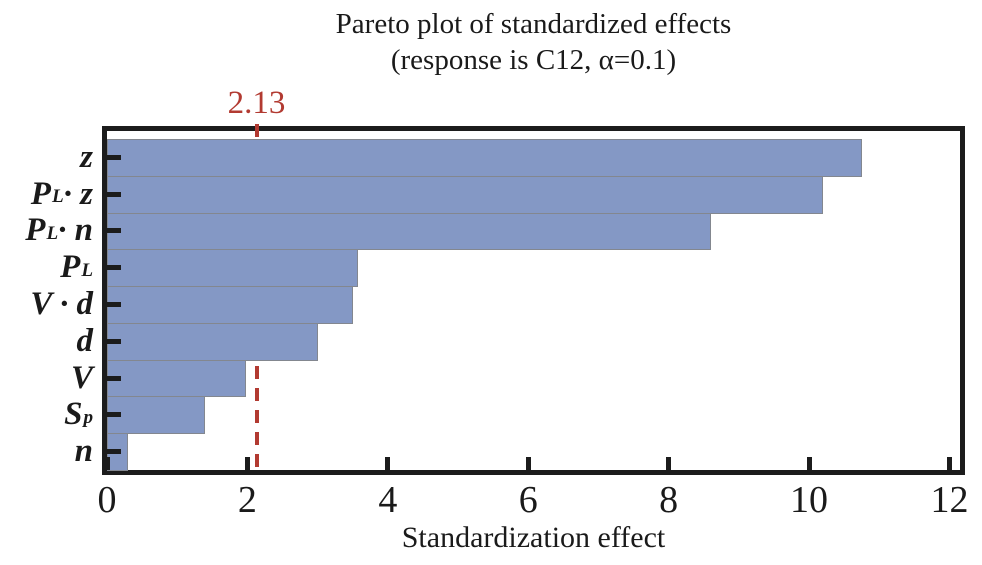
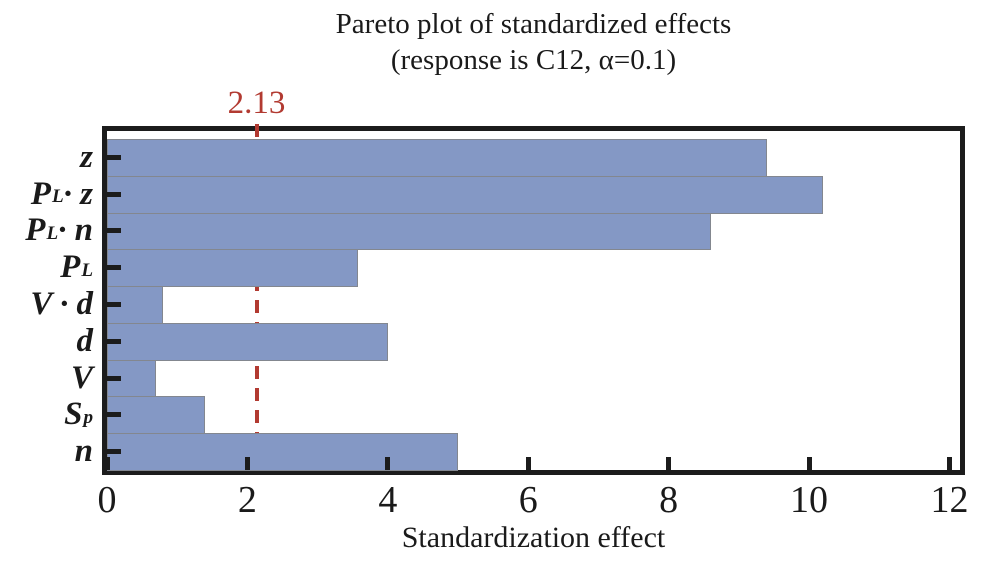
z: 10.8 -> 9.4
V · d: 3.5 -> 0.8
d: 3.0 -> 4.0
V: 2.0 -> 0.7
n: 0.3 -> 5.0
